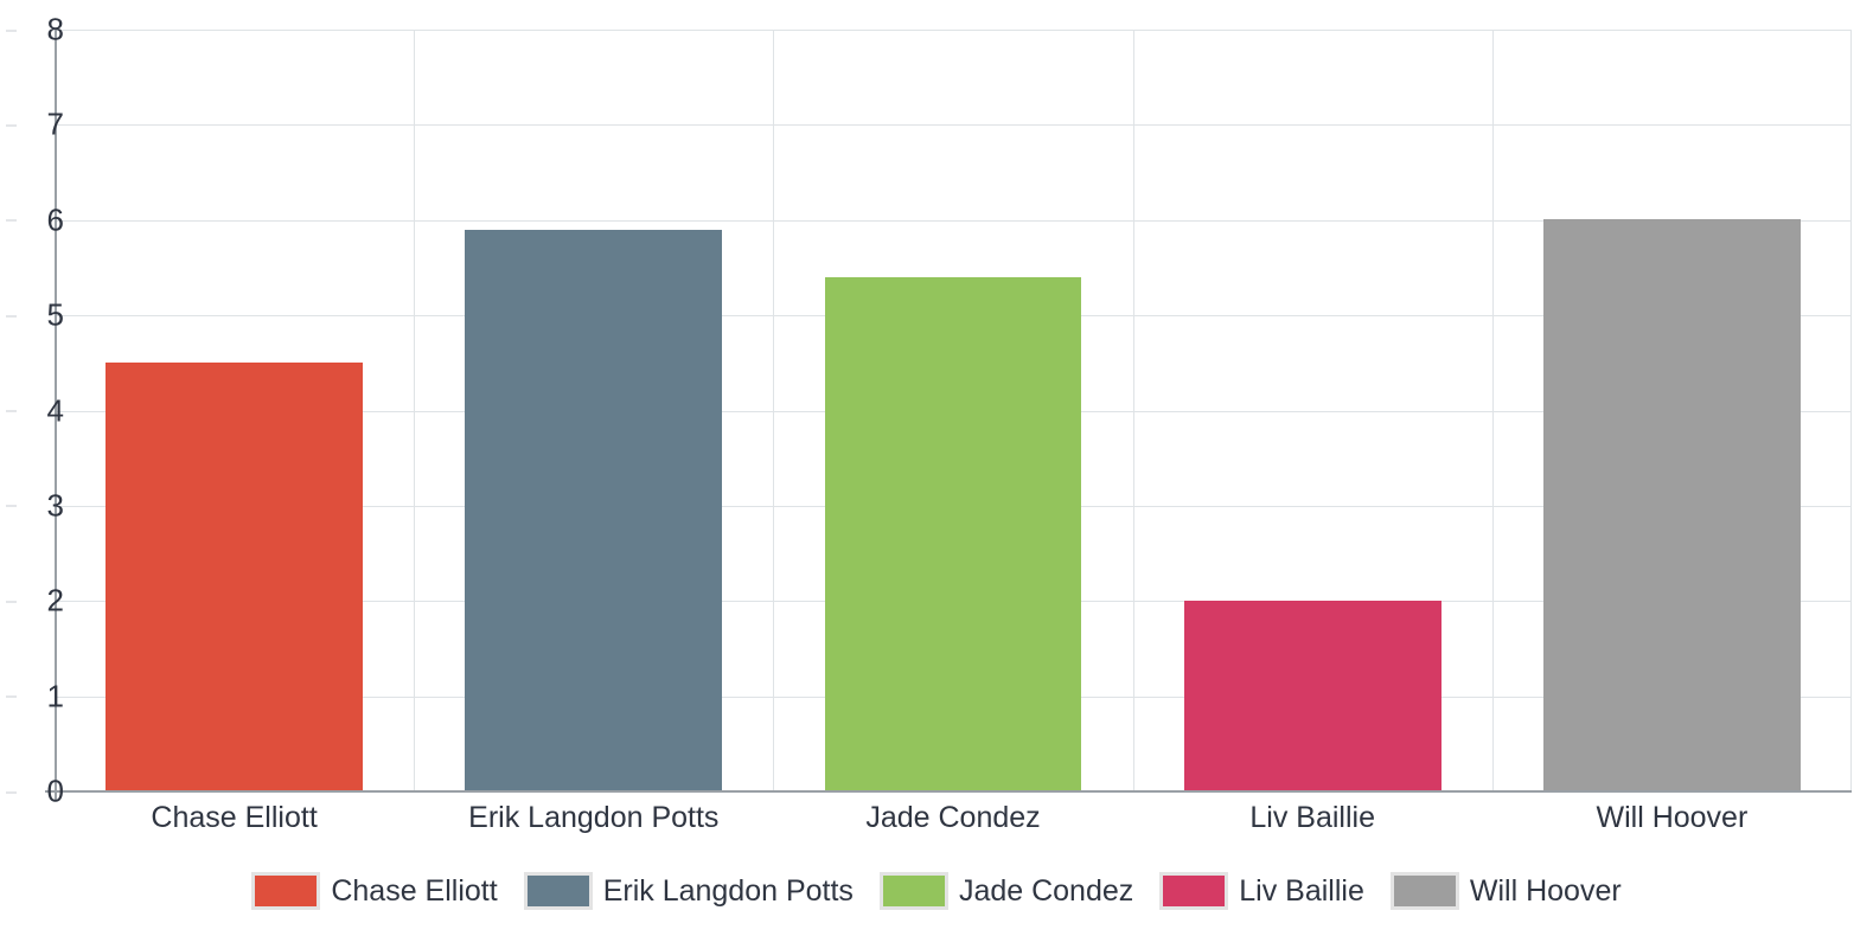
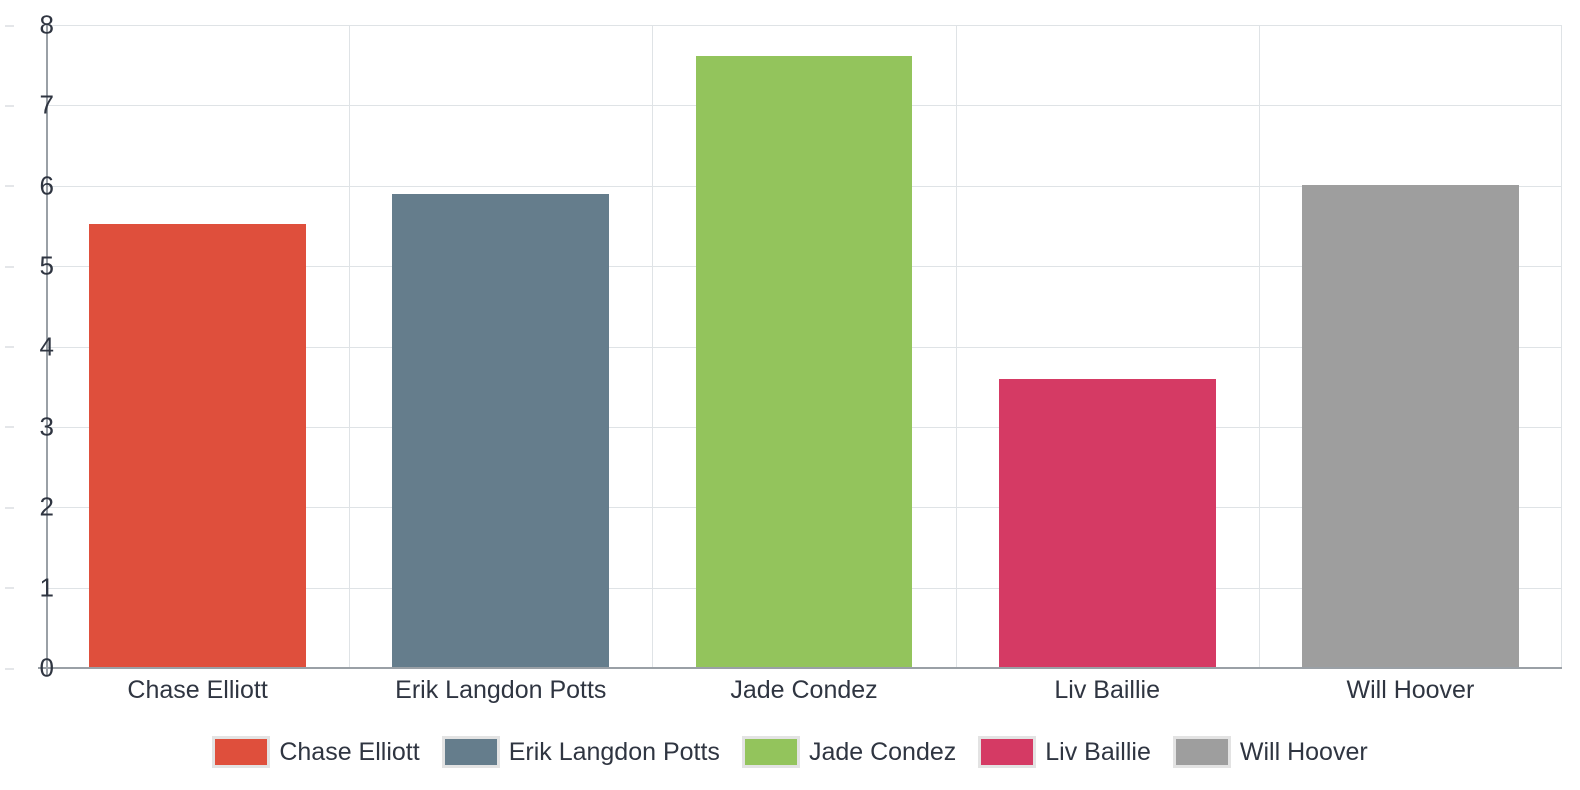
Chase Elliott: 4.5 -> 5.5
Jade Condez: 5.4 -> 7.6
Liv Baillie: 2.0 -> 3.6
